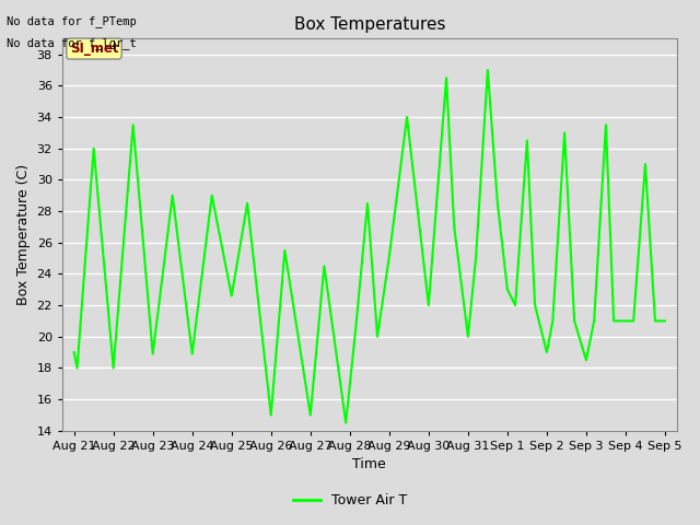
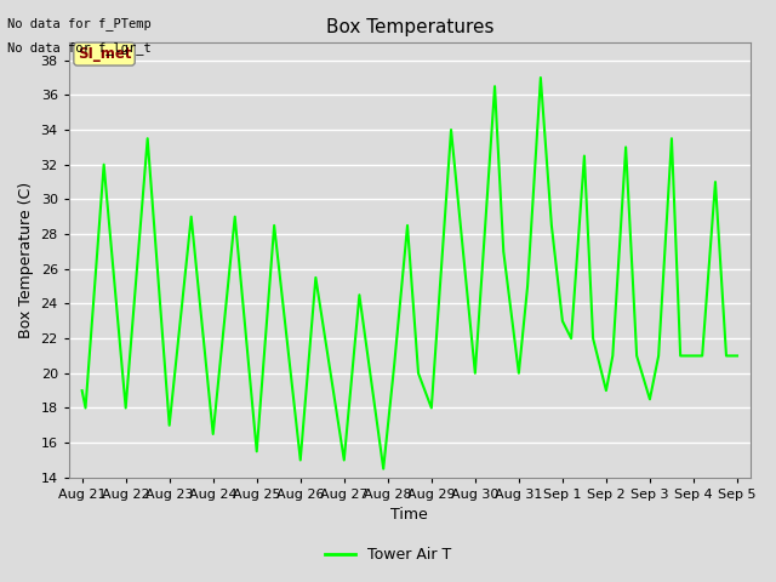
Aug 23: 18.9 -> 17.0
Aug 24: 18.9 -> 16.5
Aug 25: 22.6 -> 15.5
Aug 29: 25.1 -> 18.0
Aug 30: 22.0 -> 20.0
